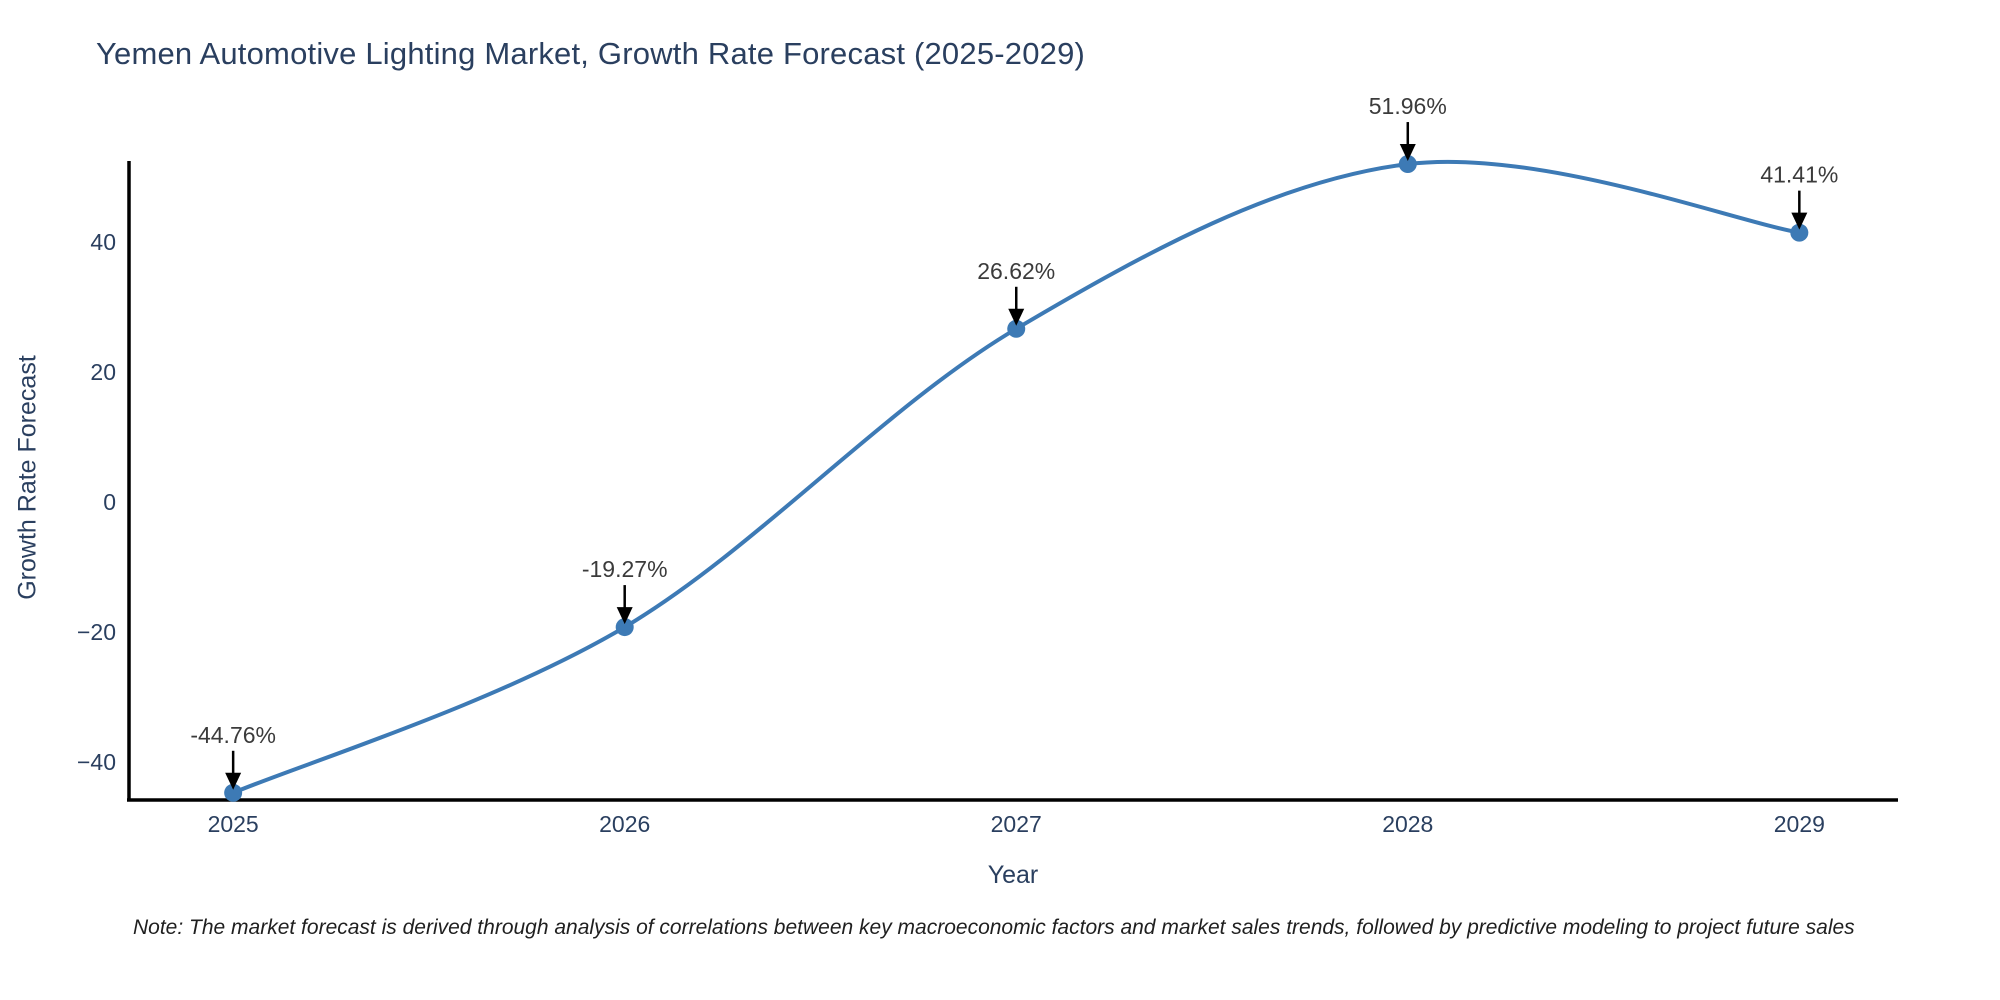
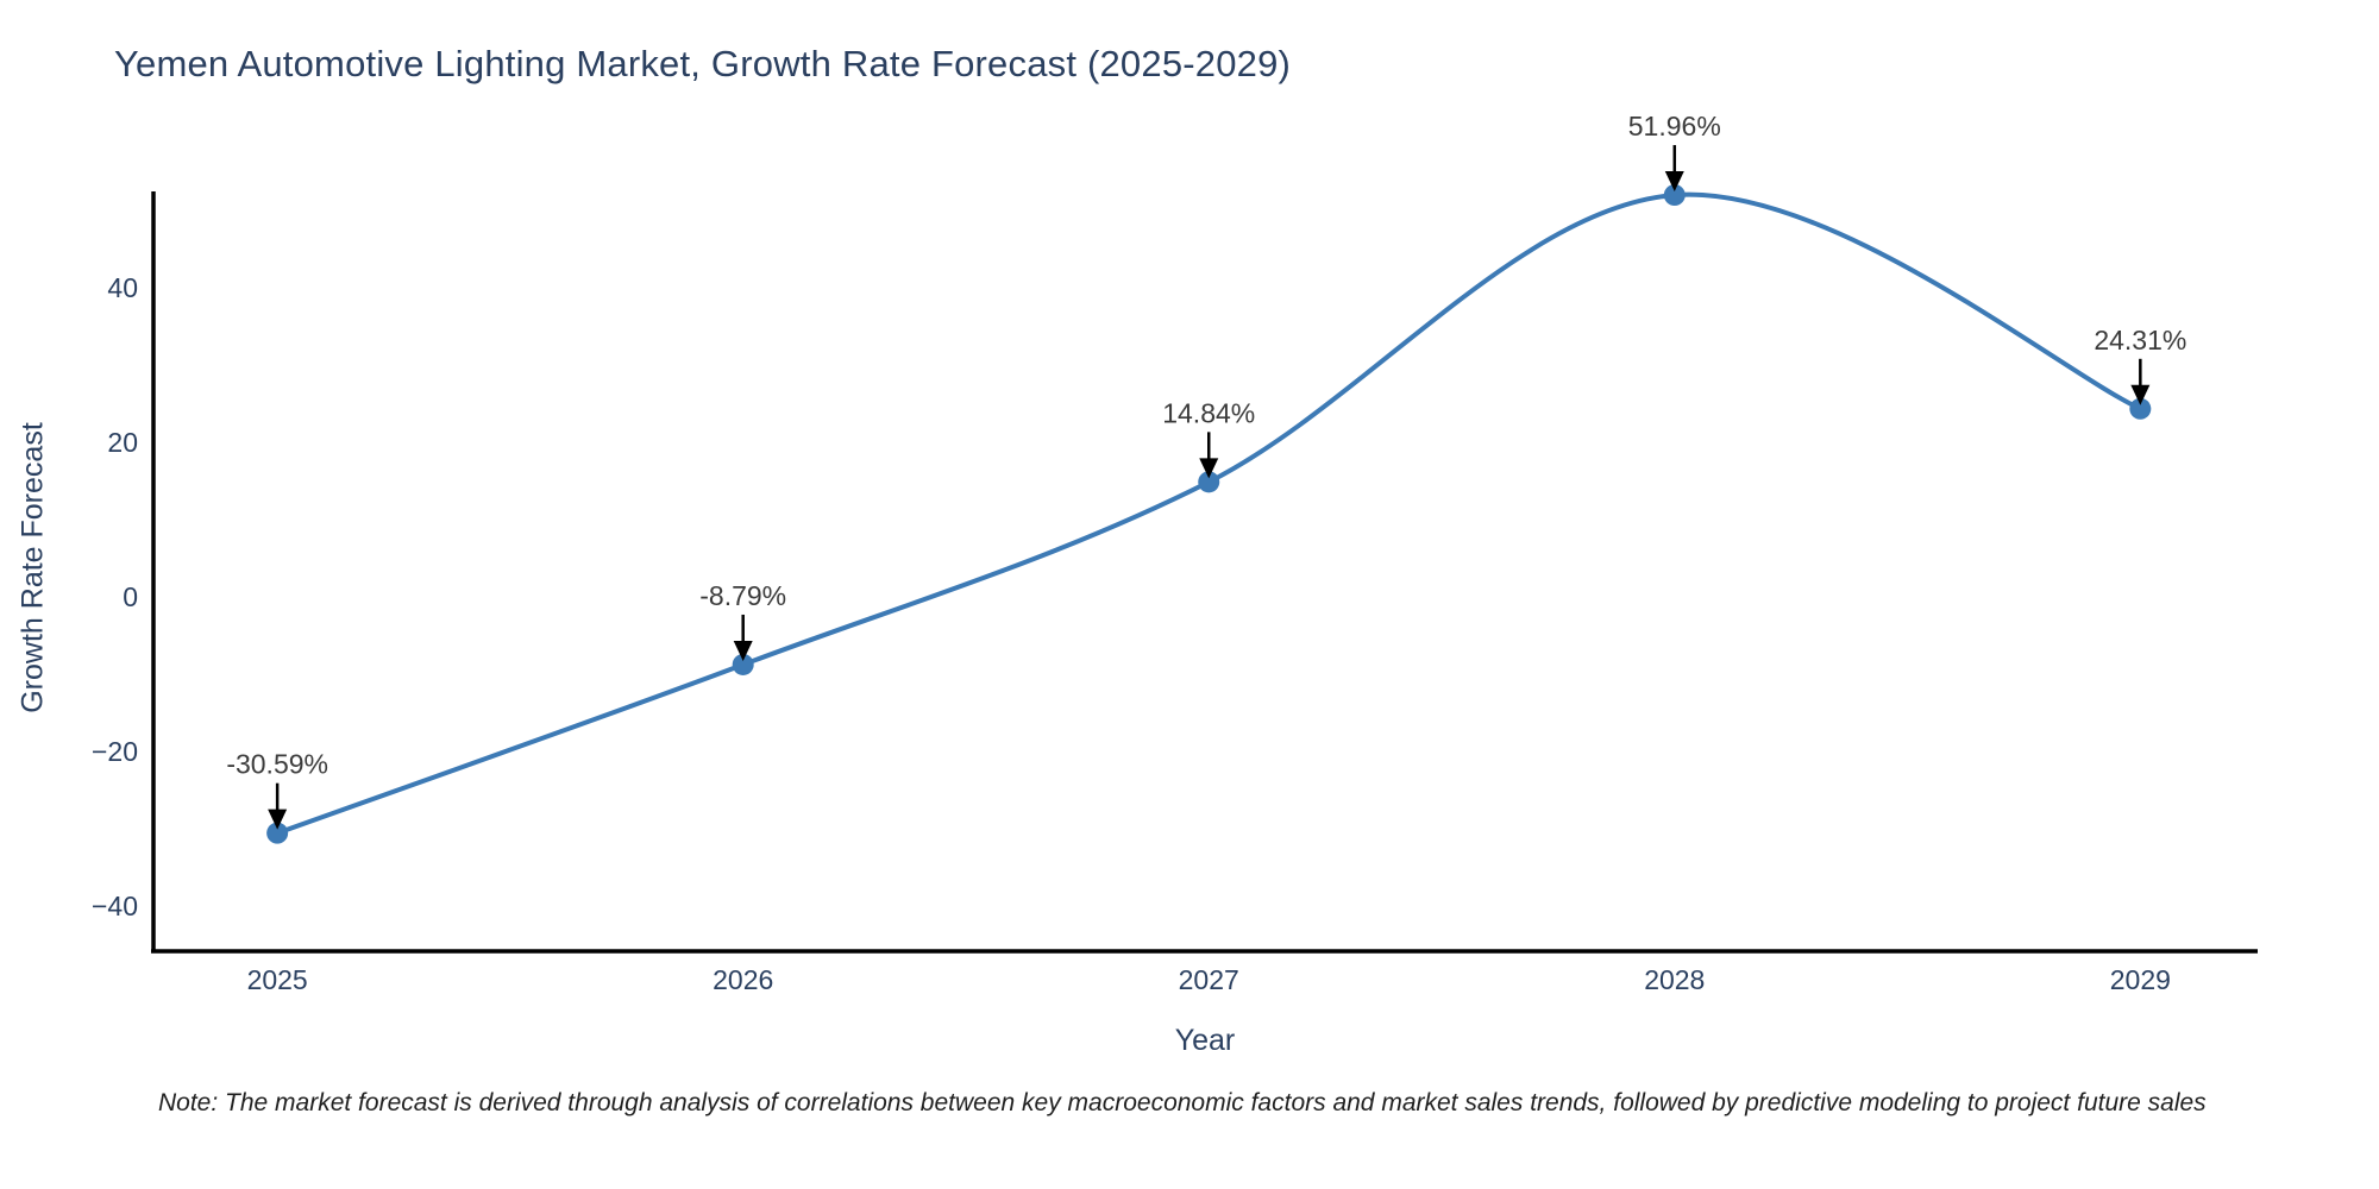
2025: -44.76% -> -30.59%
2026: -19.27% -> -8.79%
2027: 26.62% -> 14.84%
2029: 41.41% -> 24.31%
